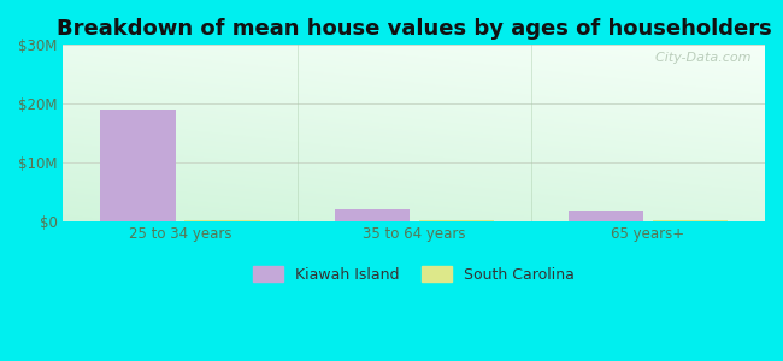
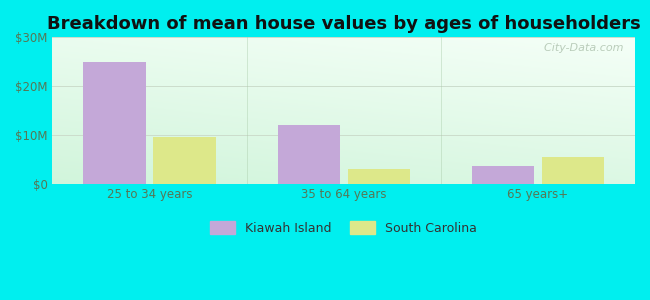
Kiawah Island/25 to 34 years: $19.0M -> $25.0M
South Carolina/25 to 34 years: $0.1M -> $9.5M
Kiawah Island/35 to 64 years: $2.0M -> $12.0M
South Carolina/35 to 64 years: $0.1M -> $3.0M
Kiawah Island/65 years+: $1.7M -> $3.5M
South Carolina/65 years+: $0.1M -> $5.5M
